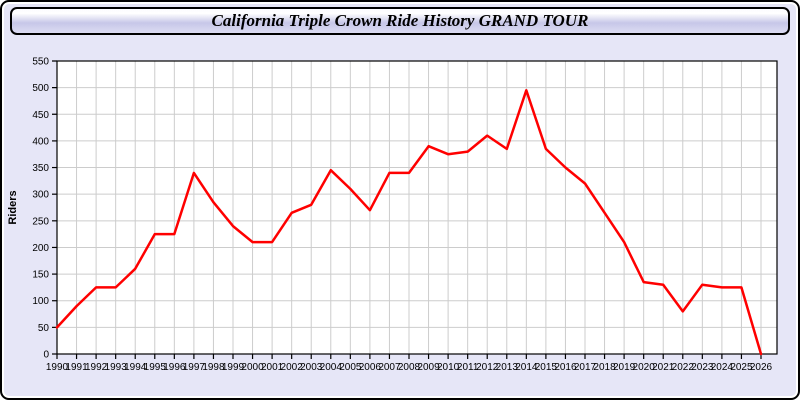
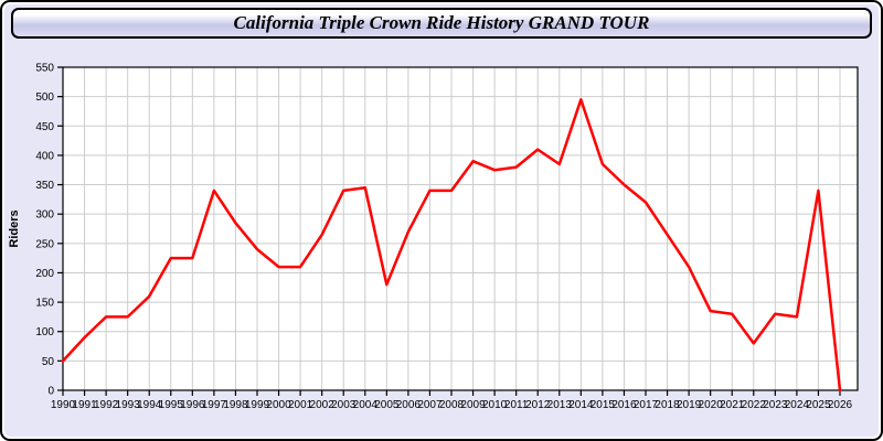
2003: 280 -> 340
2005: 310 -> 180
2025: 120 -> 340
